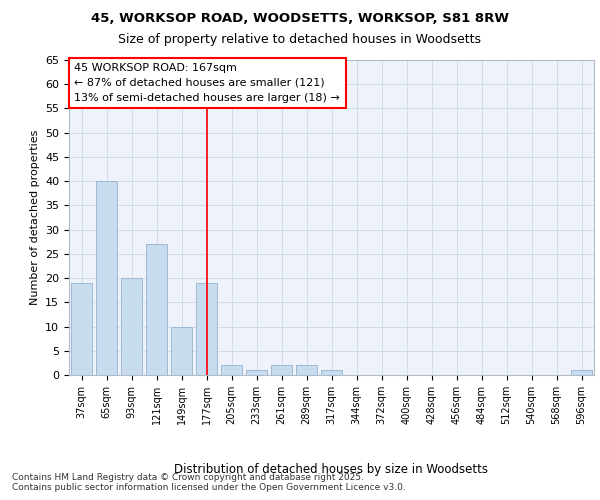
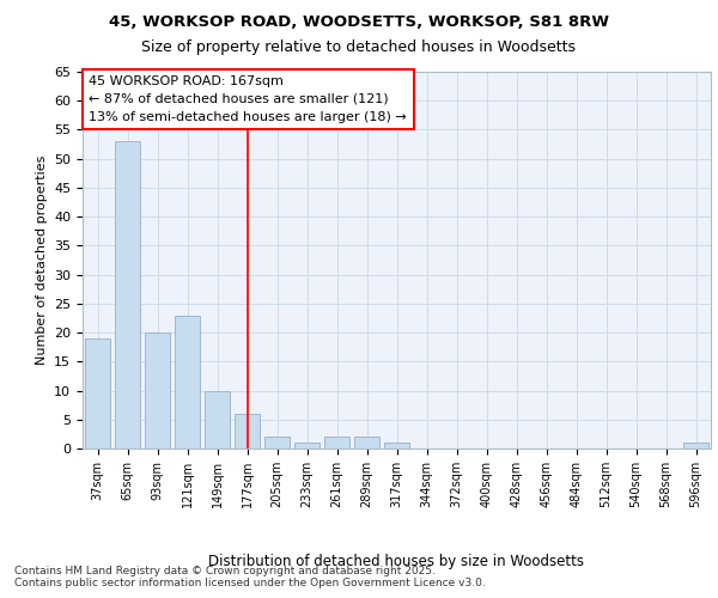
65sqm: 40 -> 53
121sqm: 27 -> 23
177sqm: 19 -> 6
